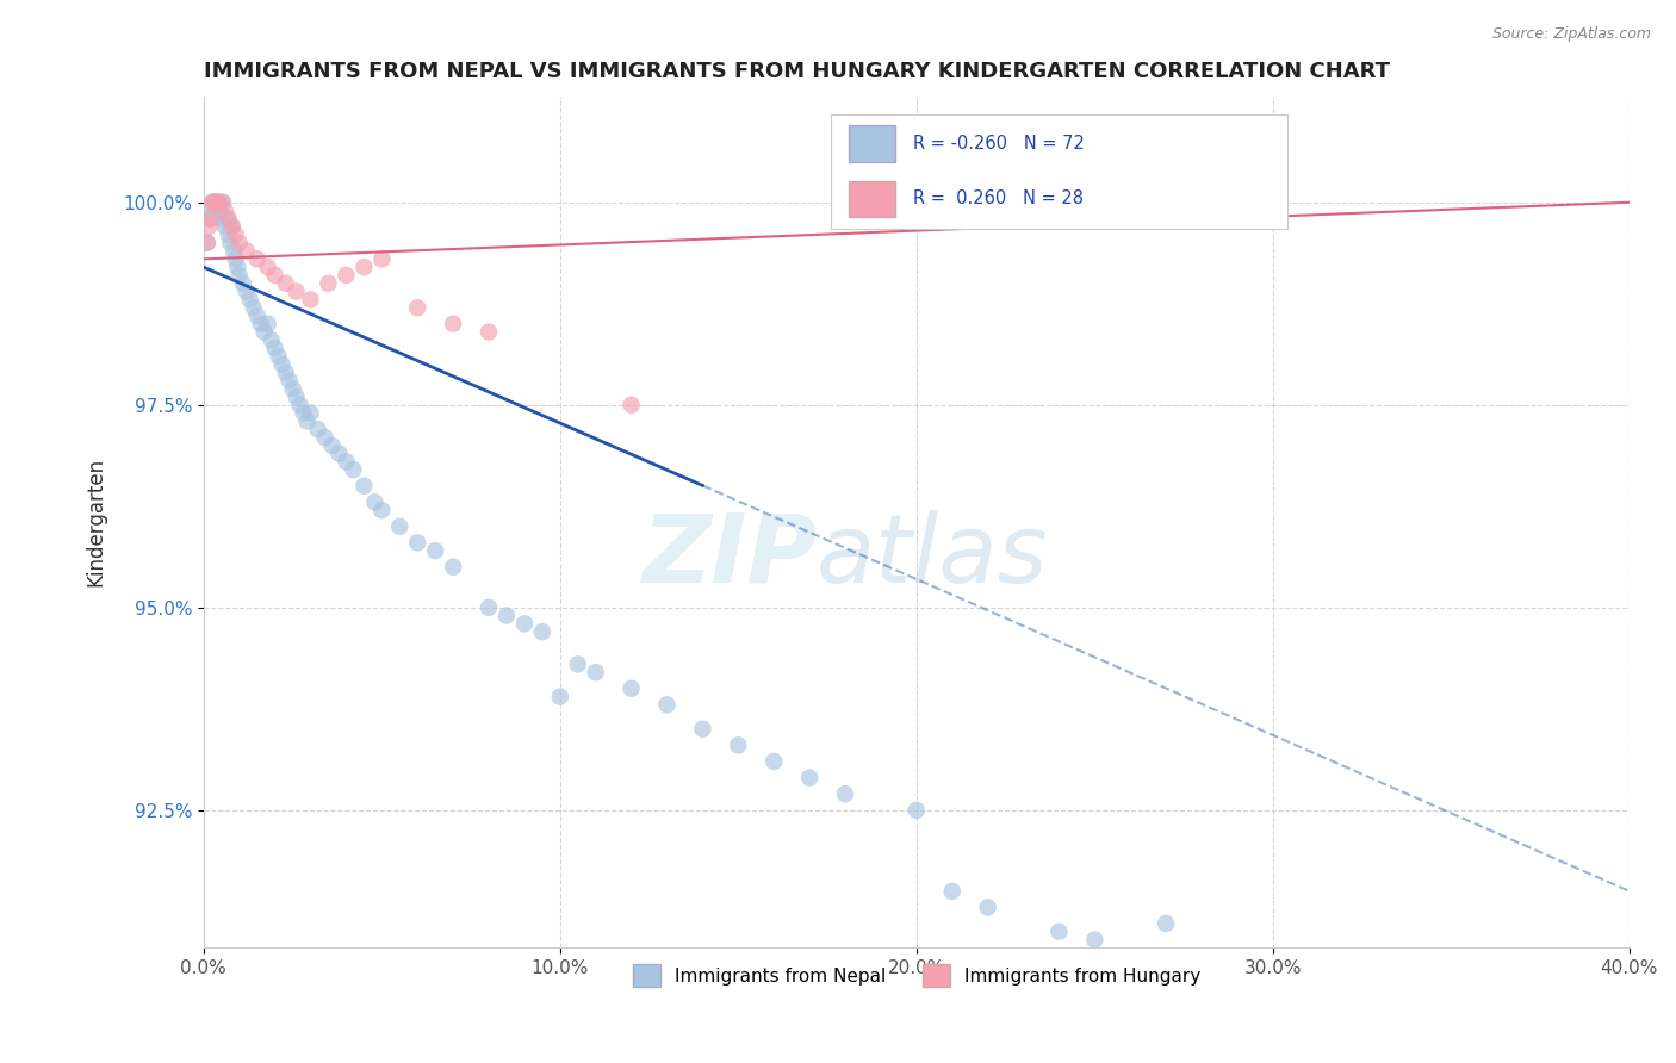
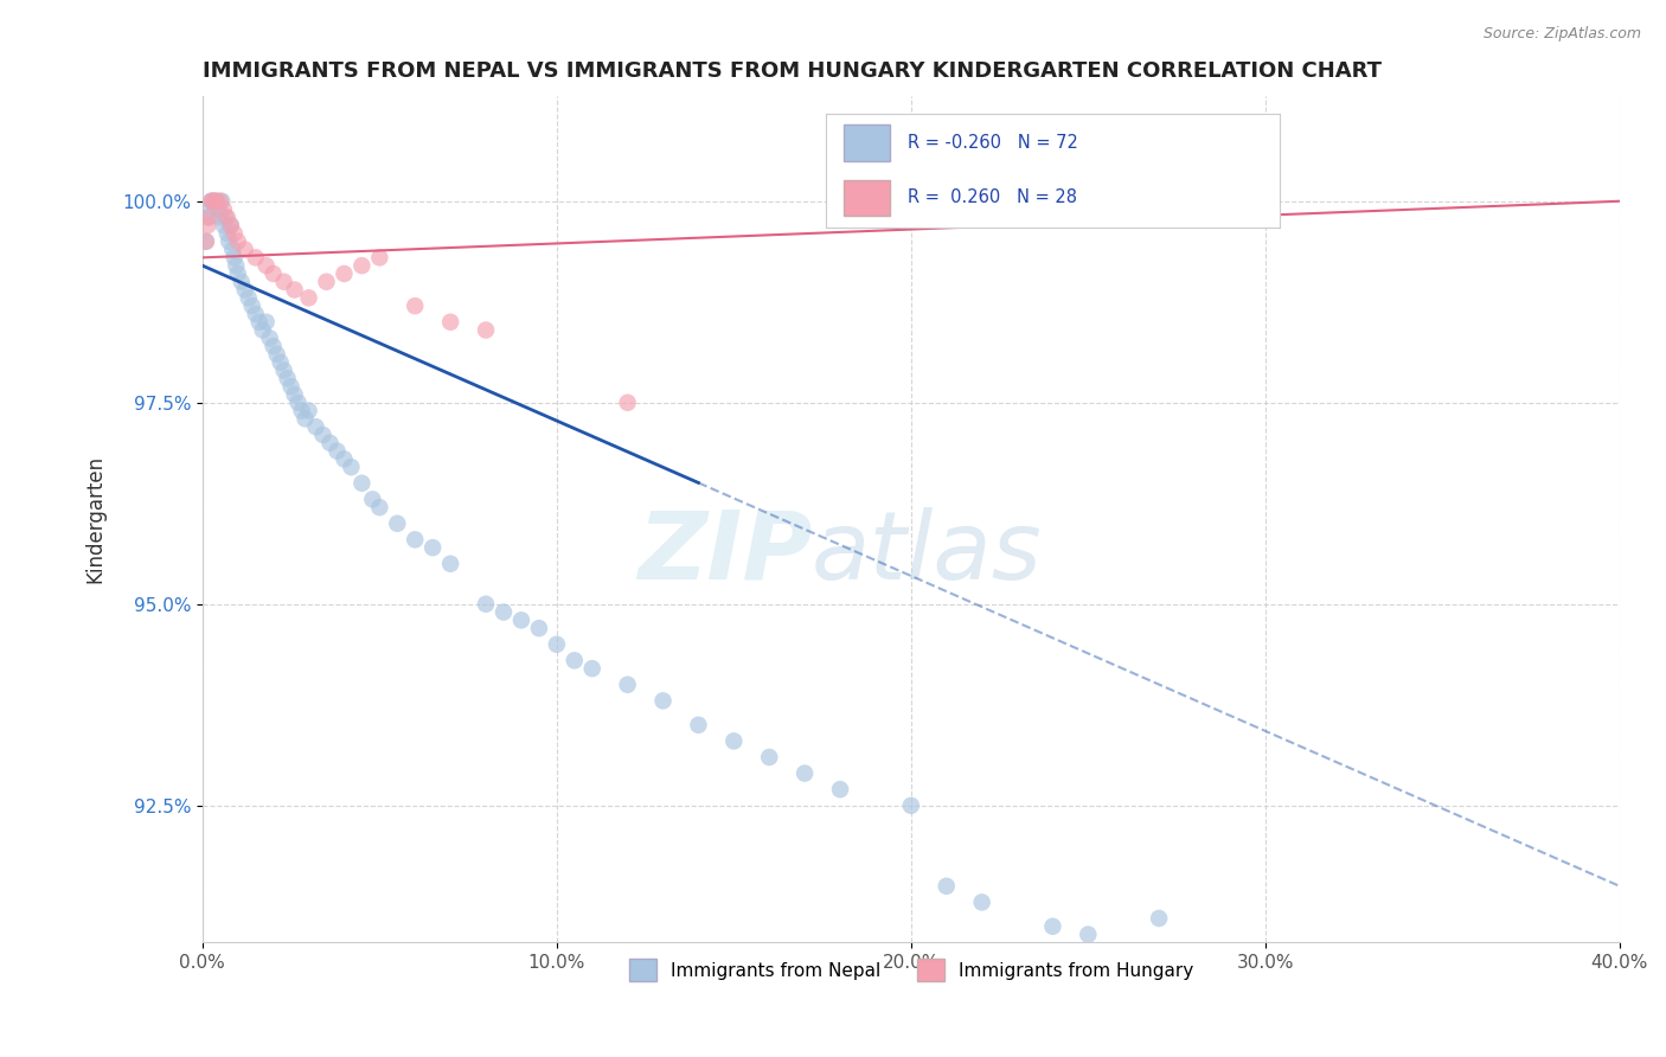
Immigrants from Nepal/10.0%: 93.9% -> 94.5%
